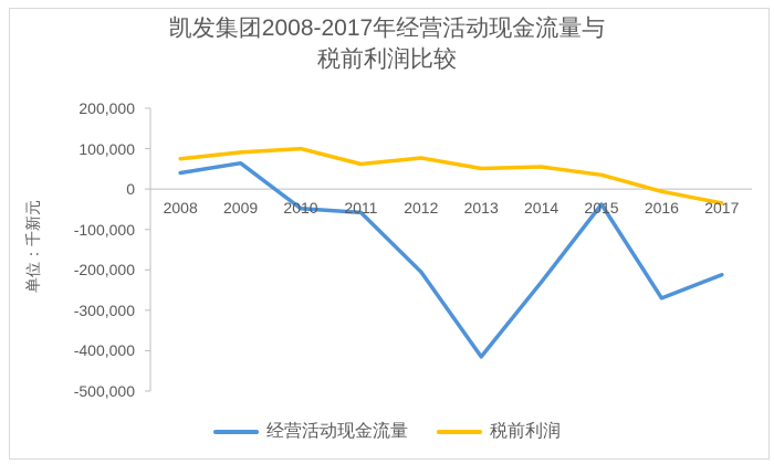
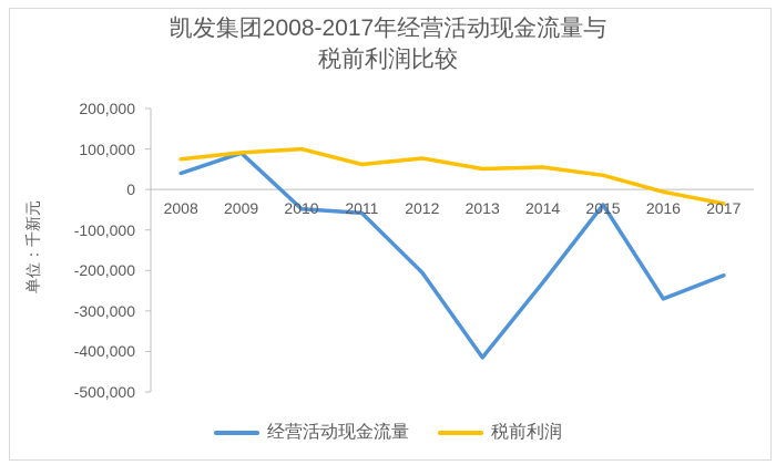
经营活动现金流量/2009: 60000 -> 90000
